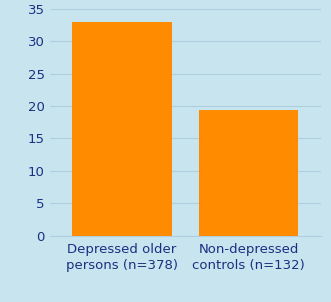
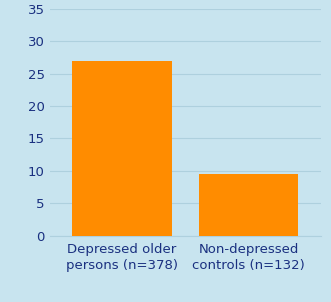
Depressed older persons (n=378): 33.0 -> 27.0
Non-depressed controls (n=132): 19.4 -> 9.5
